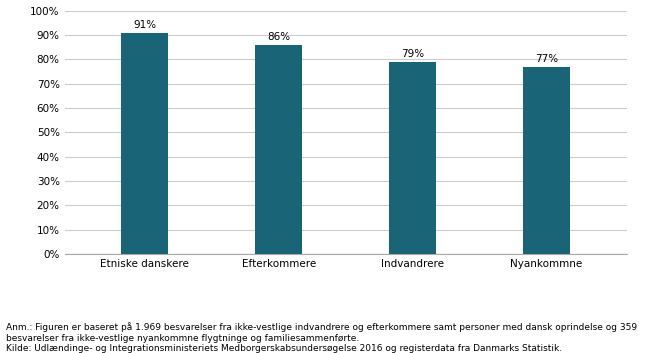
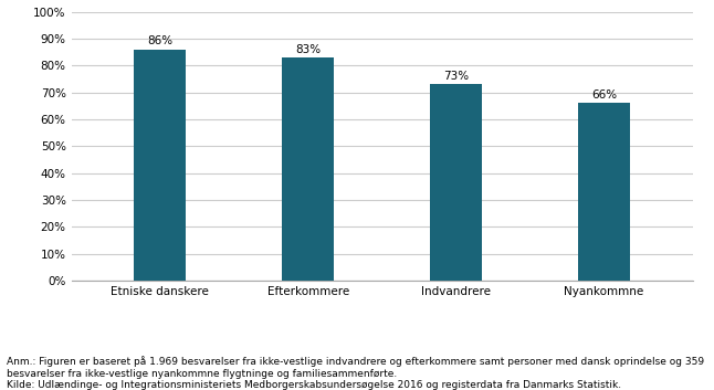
Etniske danskere: 91% -> 86%
Efterkommere: 86% -> 83%
Indvandrere: 79% -> 73%
Nyankommne: 77% -> 66%
